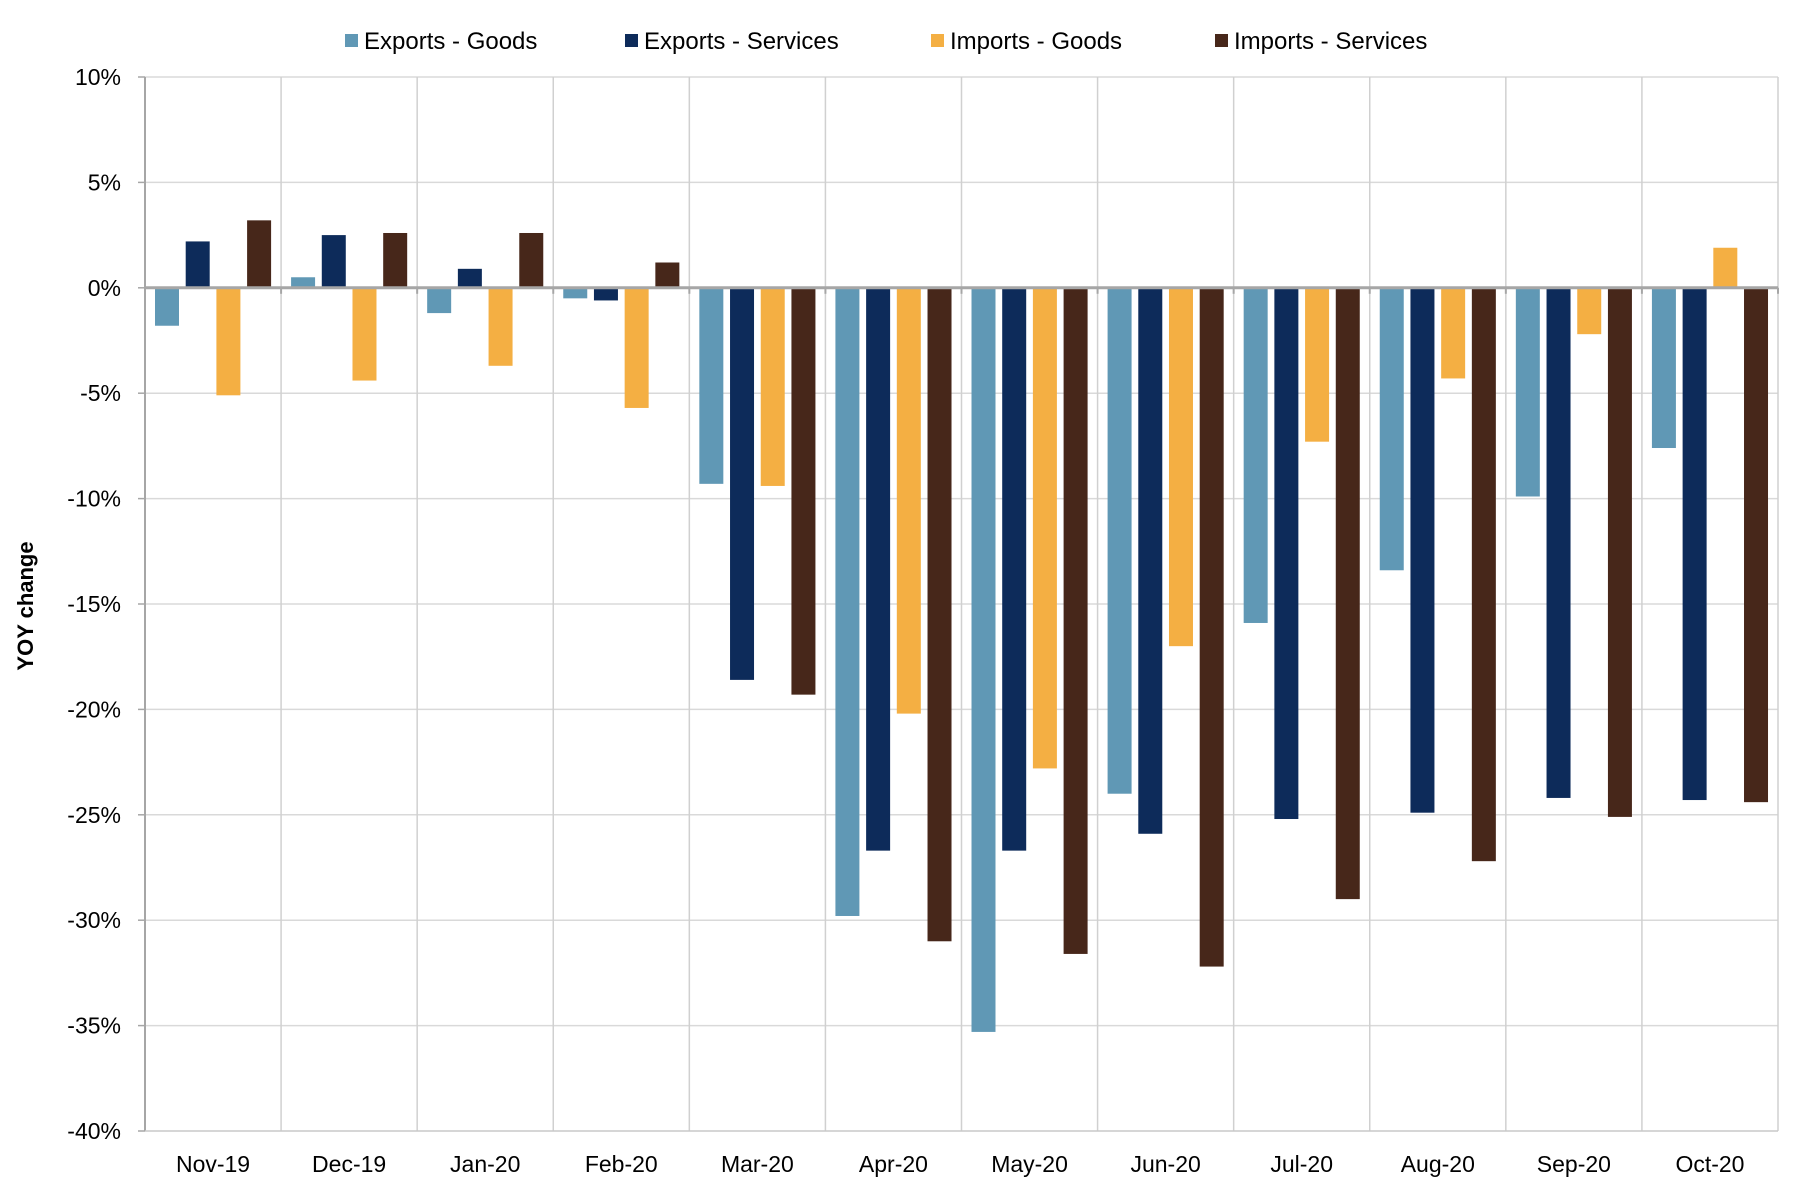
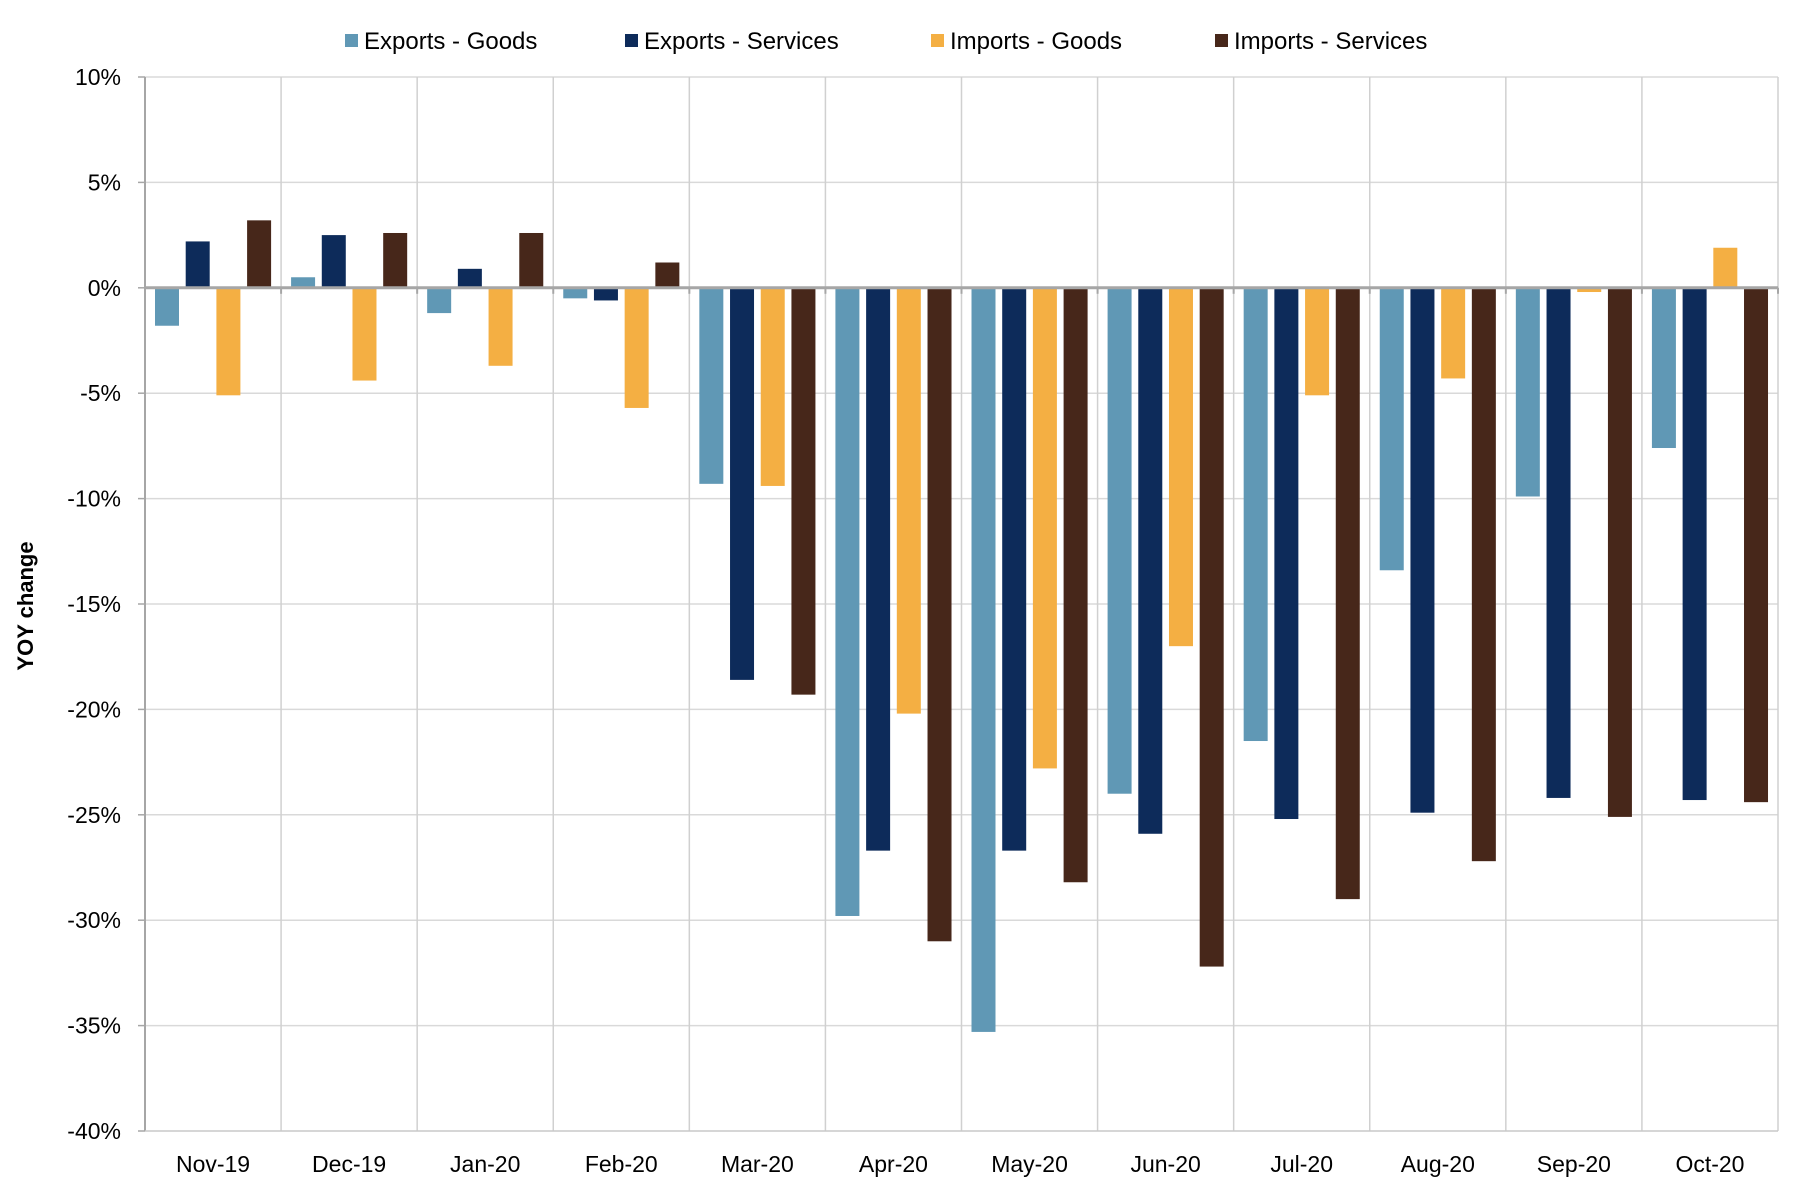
Imports - Services/May-20: -31.6% -> -28.2%
Exports - Goods/Jul-20: -15.9% -> -21.5%
Imports - Goods/Jul-20: -7.3% -> -5.1%
Imports - Goods/Sep-20: -2.2% -> -0.2%
